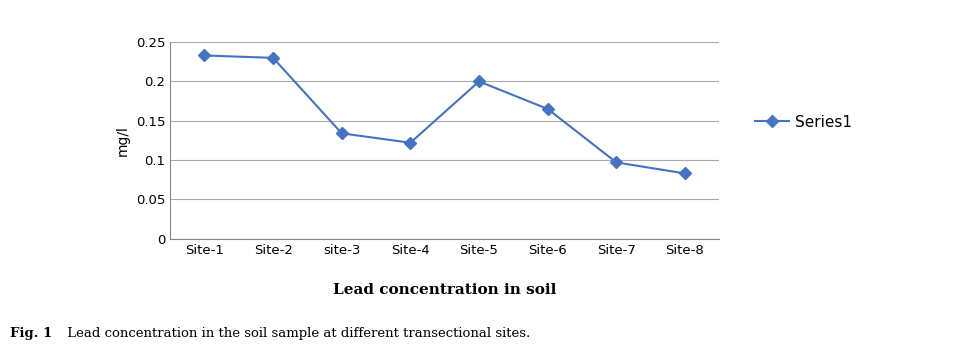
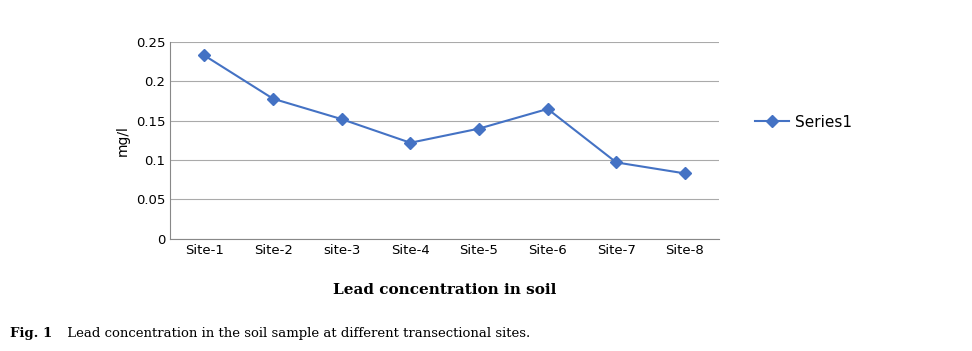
Site-2: 0.230 -> 0.178
site-3: 0.134 -> 0.152
Site-5: 0.200 -> 0.140
